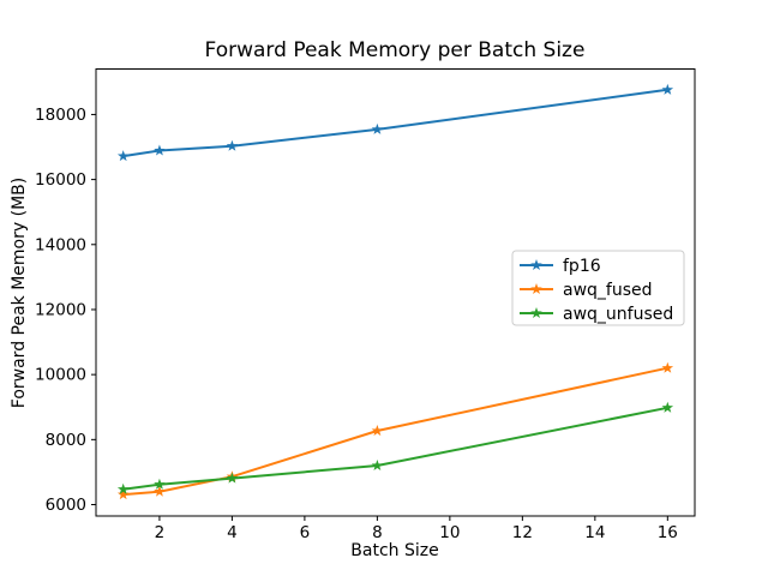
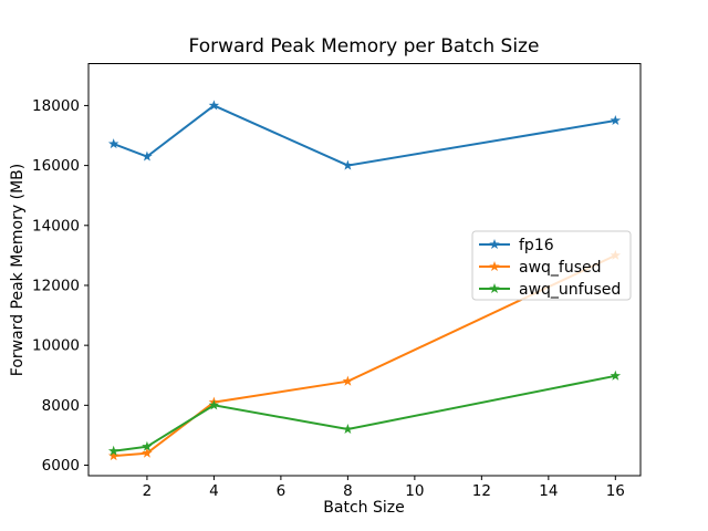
fp16/2: 16900 -> 16300
fp16/4: 17000 -> 18000
awq_fused/4: 6900 -> 8100
awq_unfused/4: 6800 -> 8000
fp16/8: 17500 -> 16000
awq_fused/8: 8300 -> 8800
fp16/16: 18800 -> 17500
awq_fused/16: 10200 -> 13000
